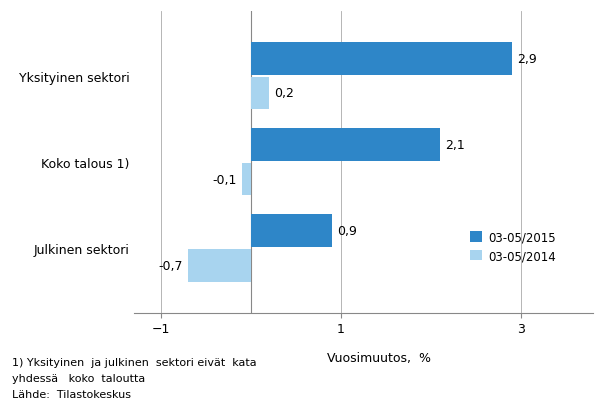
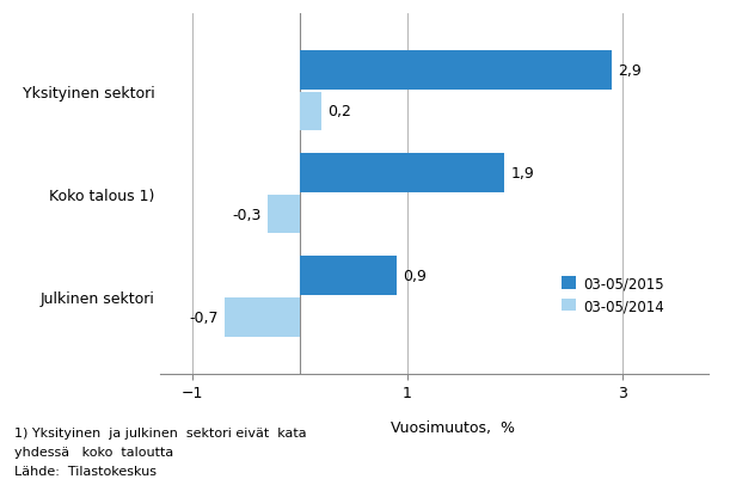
03-05/2015/Koko talous 1): 2,1 -> 1,9
03-05/2014/Koko talous 1): -0,1 -> -0,3
